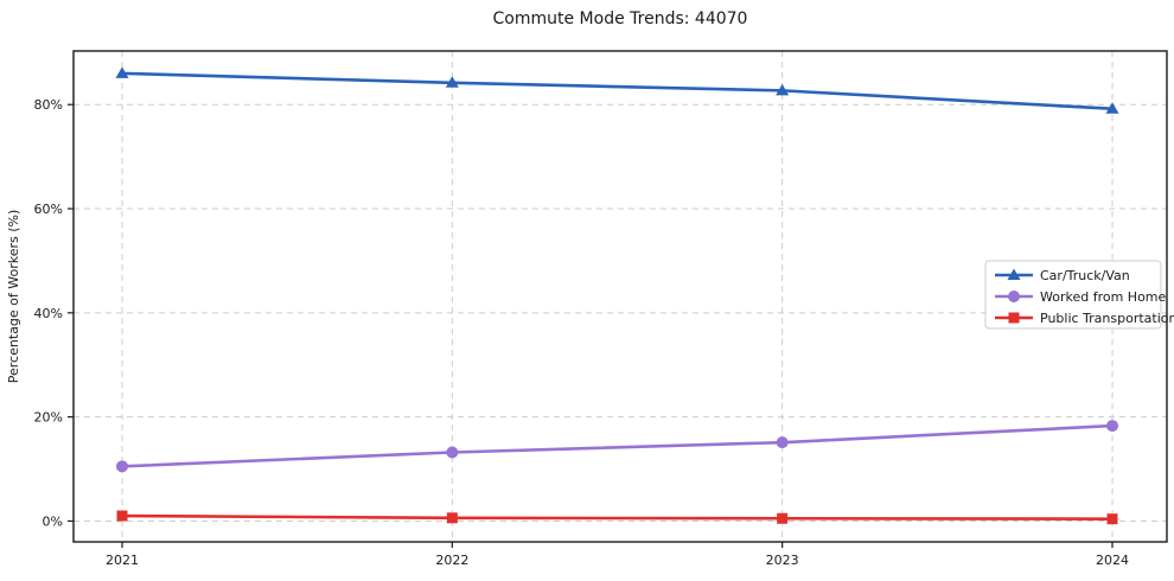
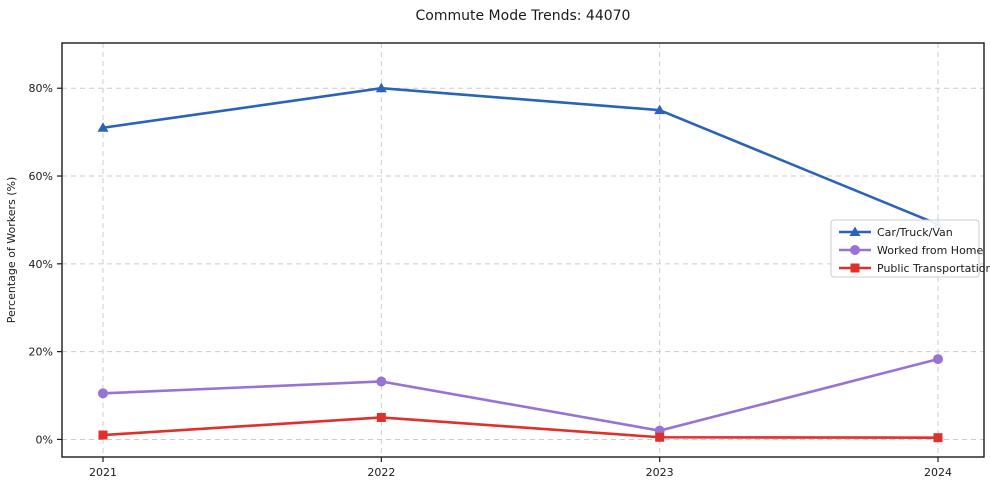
Car/Truck/Van/2021: 86% -> 71%
Car/Truck/Van/2022: 84% -> 80%
Public Transportation/2022: 1% -> 5%
Car/Truck/Van/2023: 83% -> 75%
Worked from Home/2023: 15% -> 2%
Car/Truck/Van/2024: 79% -> 49%
